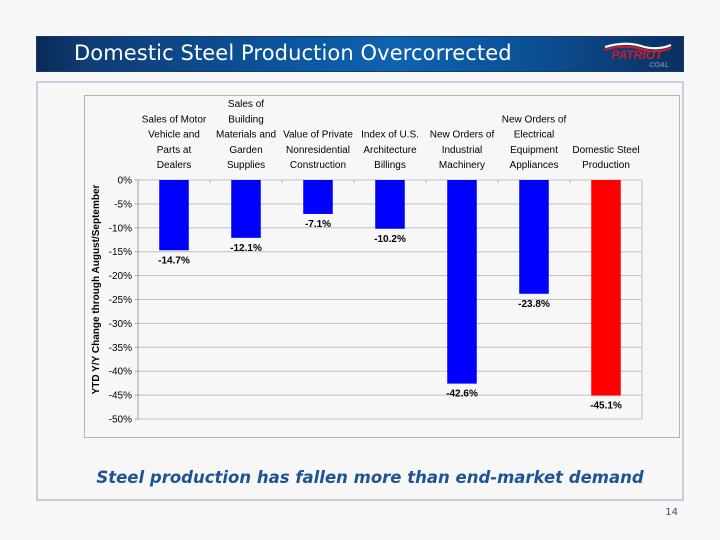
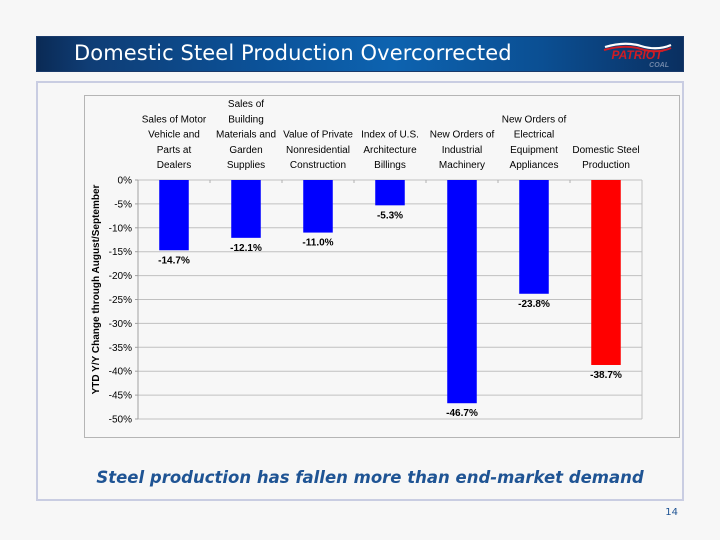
Value of Private Nonresidential Construction: -7.1% -> -11.0%
Index of U.S. Architecture Billings: -10.2% -> -5.3%
New Orders of Industrial Machinery: -42.6% -> -46.7%
Domestic Steel Production: -45.1% -> -38.7%
